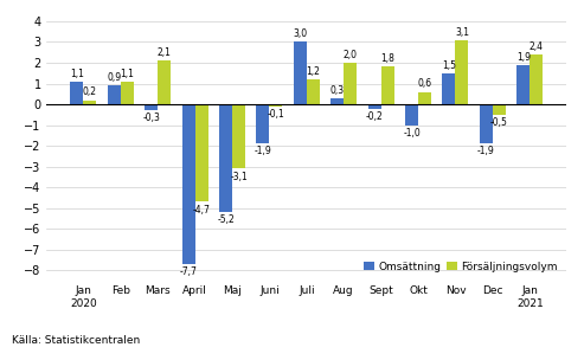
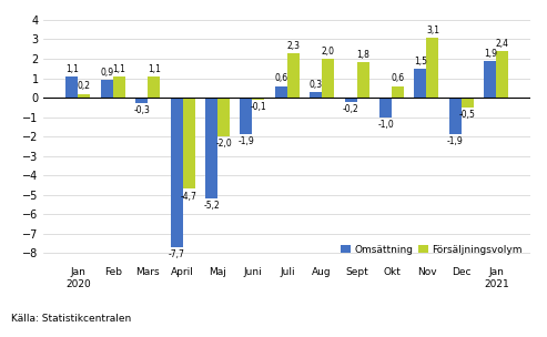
Försäljningsvolym/Mars: 2,1 -> 1,1
Försäljningsvolym/Maj: -3,1 -> -2,0
Omsättning/Juli: 3,0 -> 0,6
Försäljningsvolym/Juli: 1,2 -> 2,3
